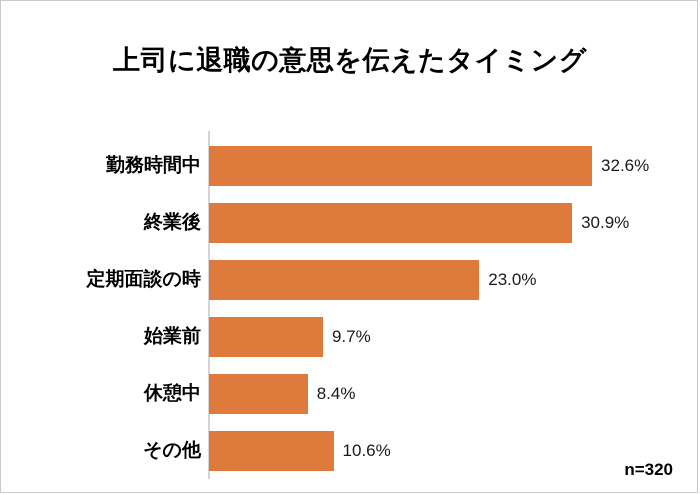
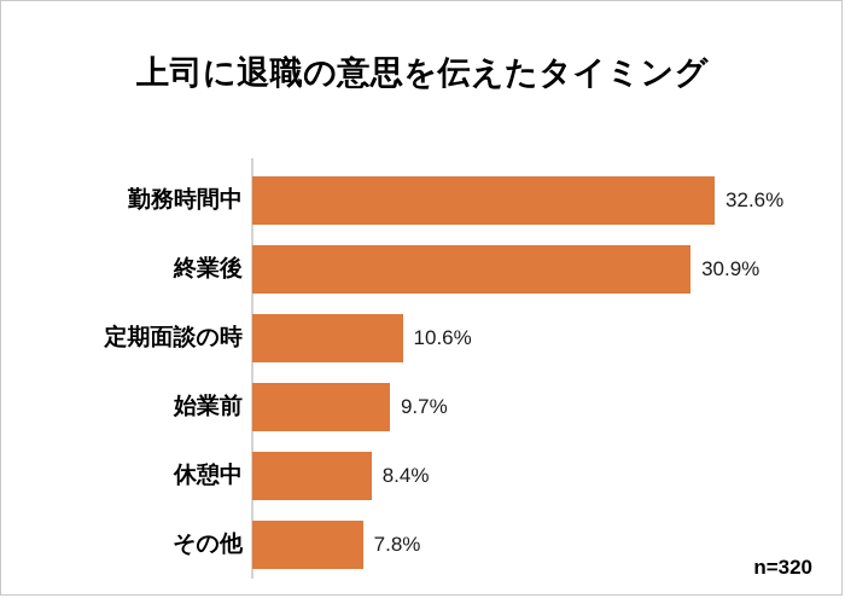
定期面談の時: 23.0% -> 10.6%
その他: 10.6% -> 7.8%
